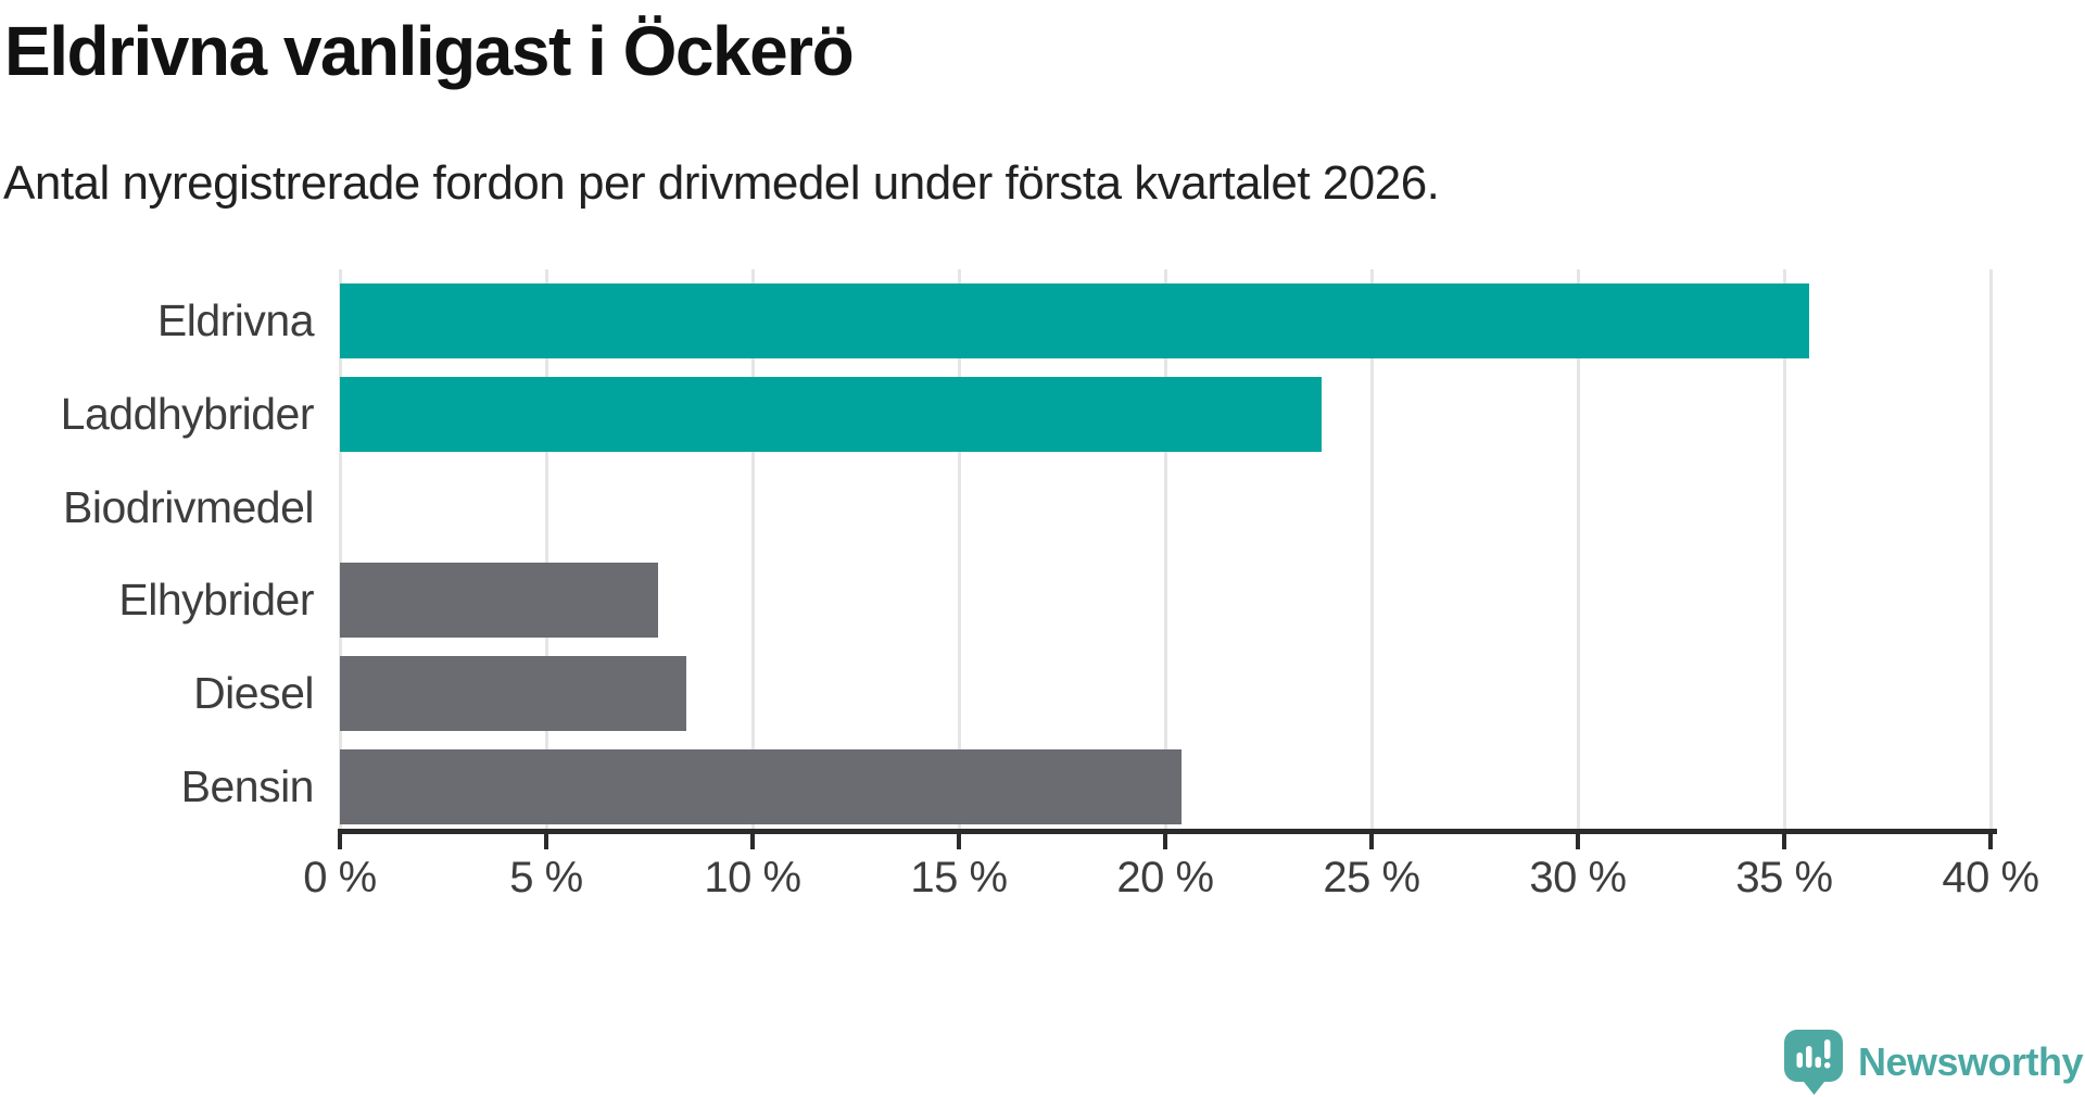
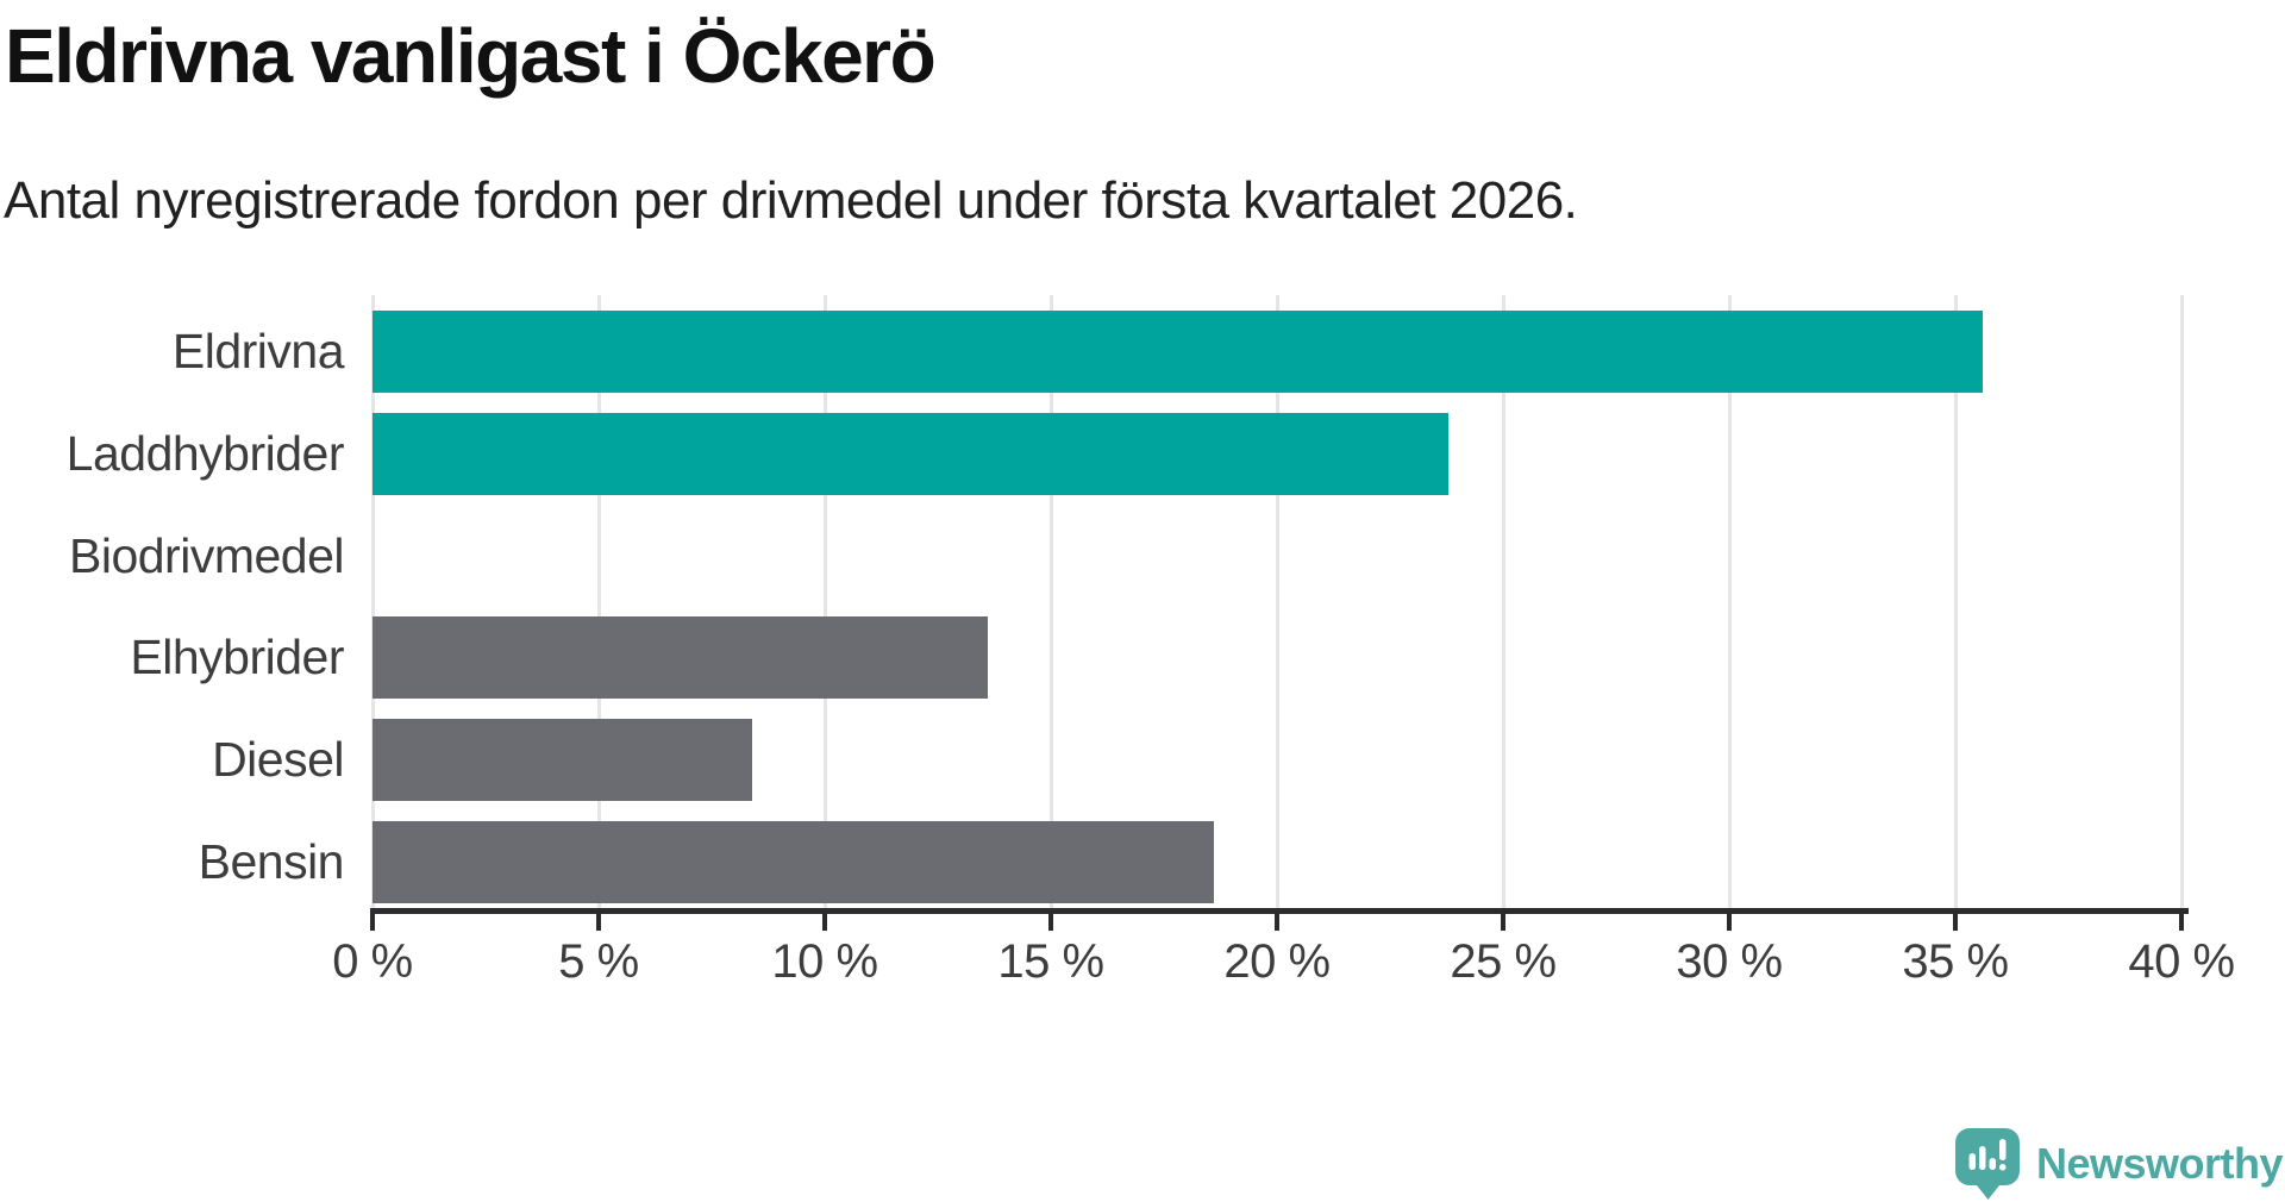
Elhybrider: 7.7% -> 13.6%
Bensin: 20.4% -> 18.6%
